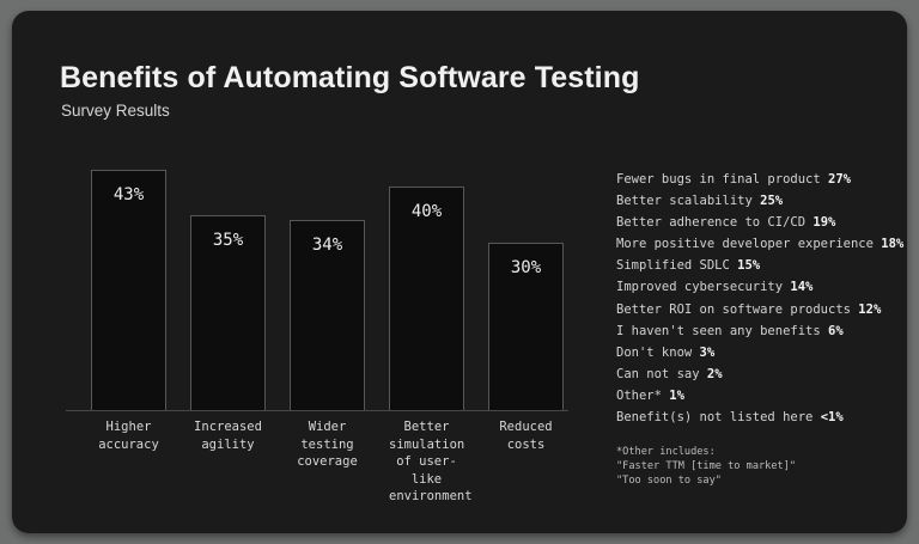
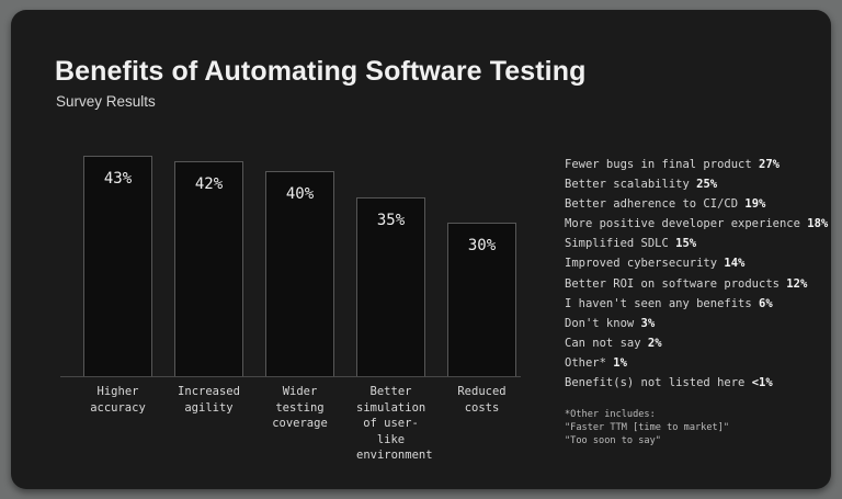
Increased agility: 35% -> 42%
Wider testing coverage: 34% -> 40%
Better simulation of user-like environment: 40% -> 35%
